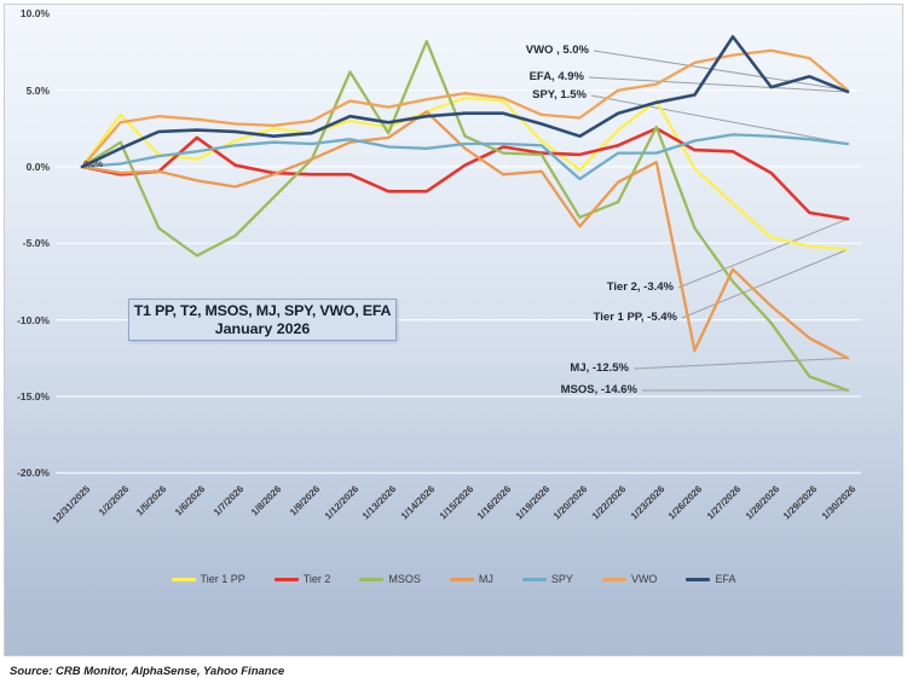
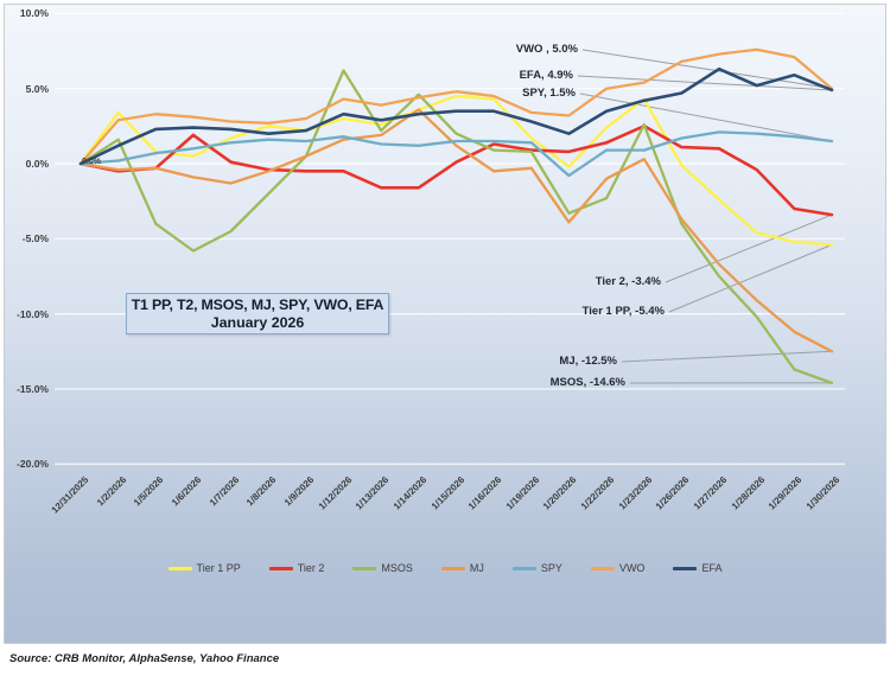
MSOS/1/14/2026: 8.2% -> 4.6%
MJ/1/26/2026: -12.0% -> -3.7%
EFA/1/27/2026: 8.5% -> 6.3%
